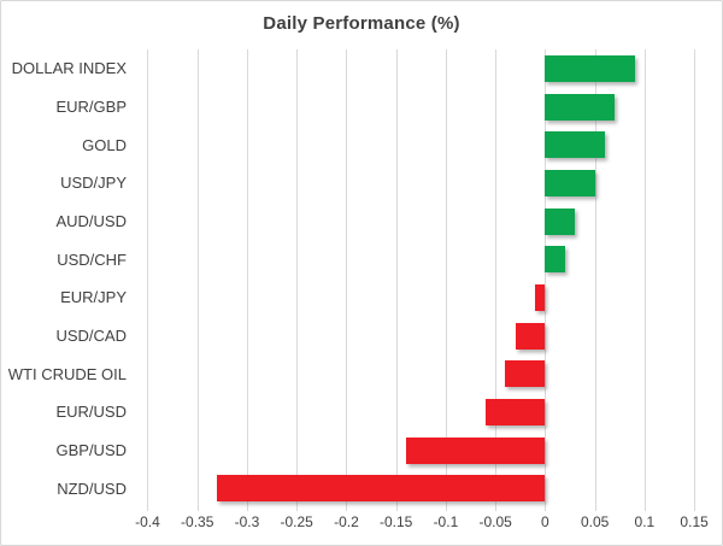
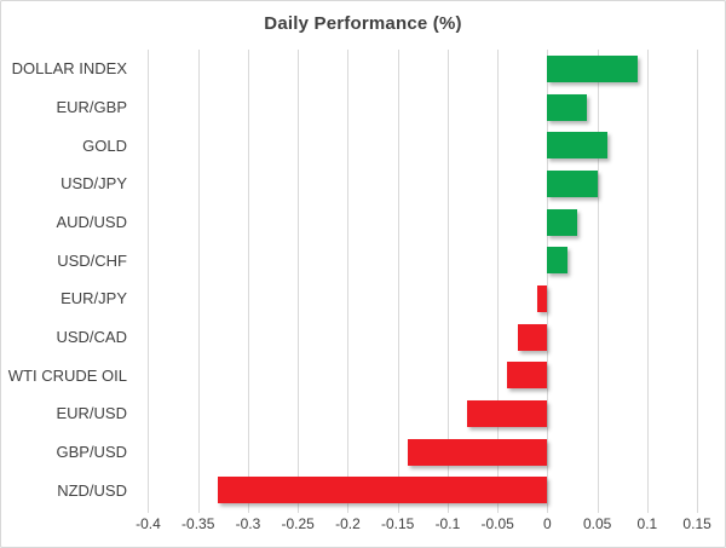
EUR/GBP: 0.07 -> 0.04
EUR/USD: -0.06 -> -0.08
